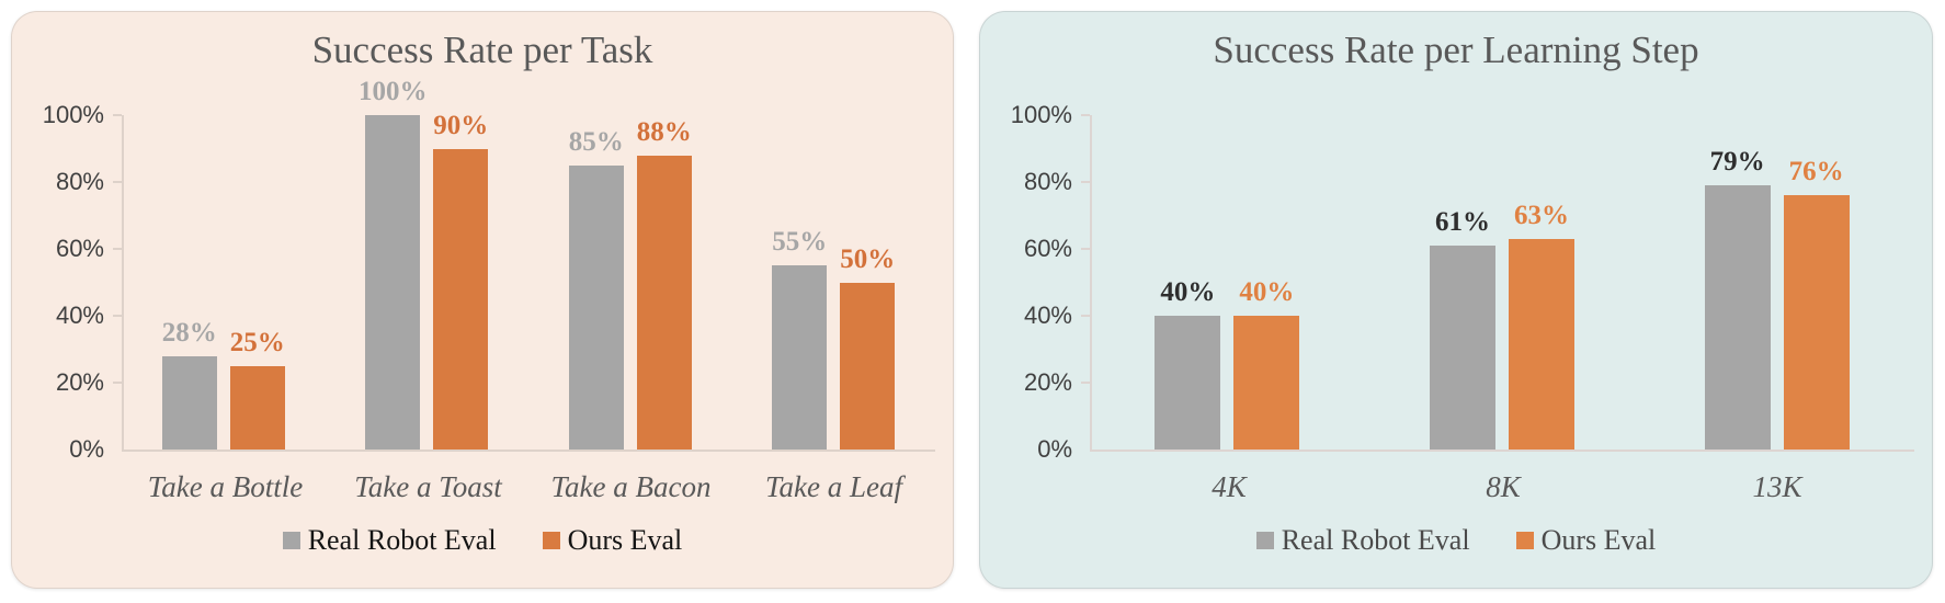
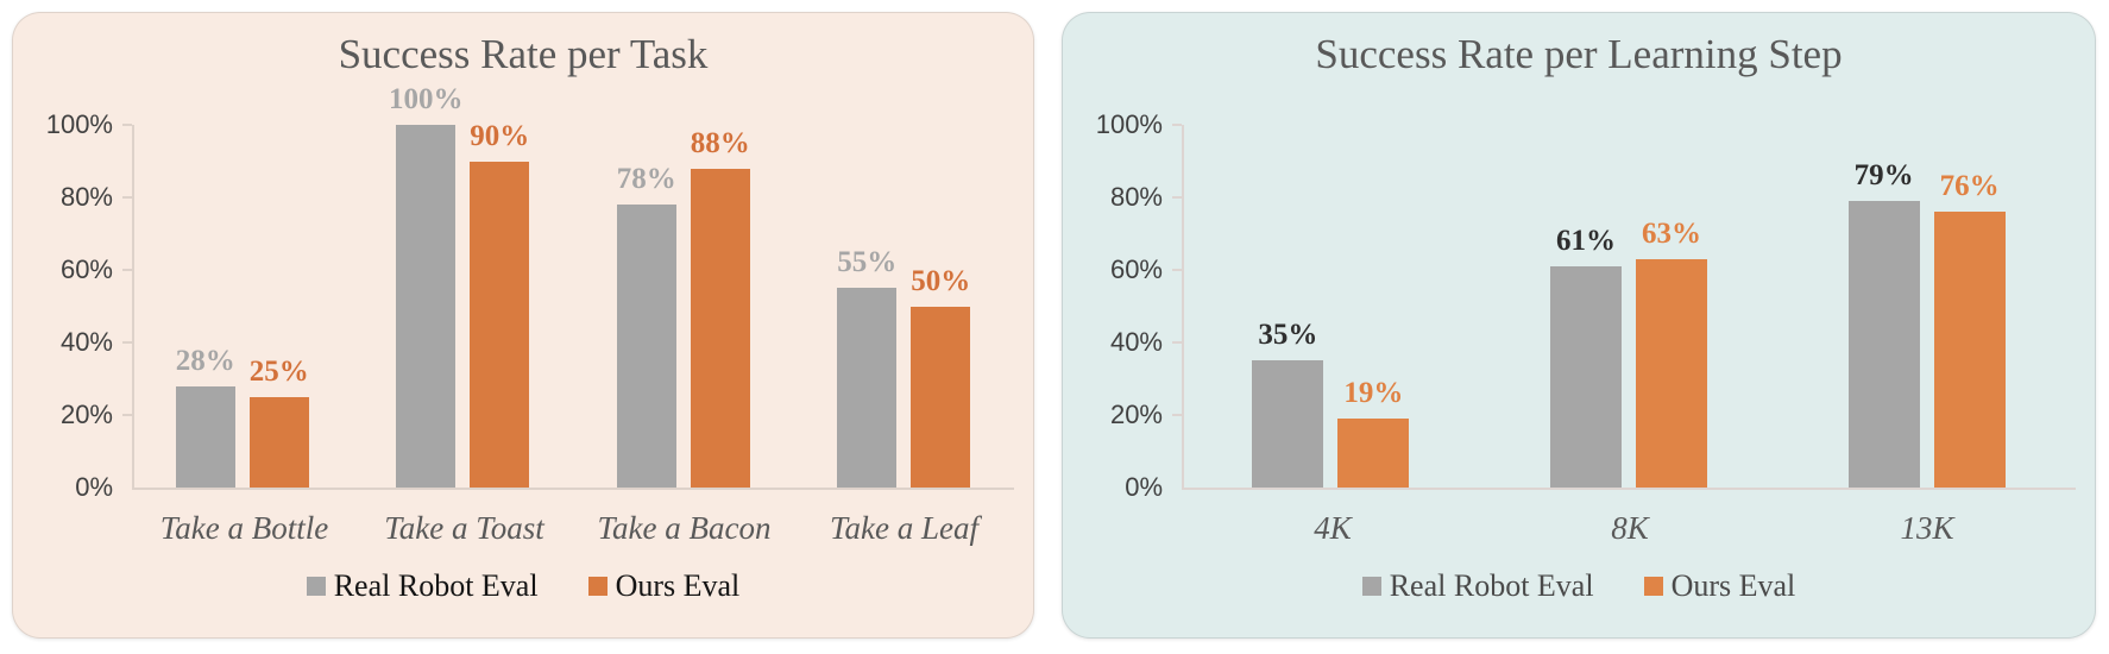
Success Rate per Task/Real Robot Eval/Take a Bacon: 85% -> 78%
Success Rate per Learning Step/Real Robot Eval/4K: 40% -> 35%
Success Rate per Learning Step/Ours Eval/4K: 40% -> 19%
